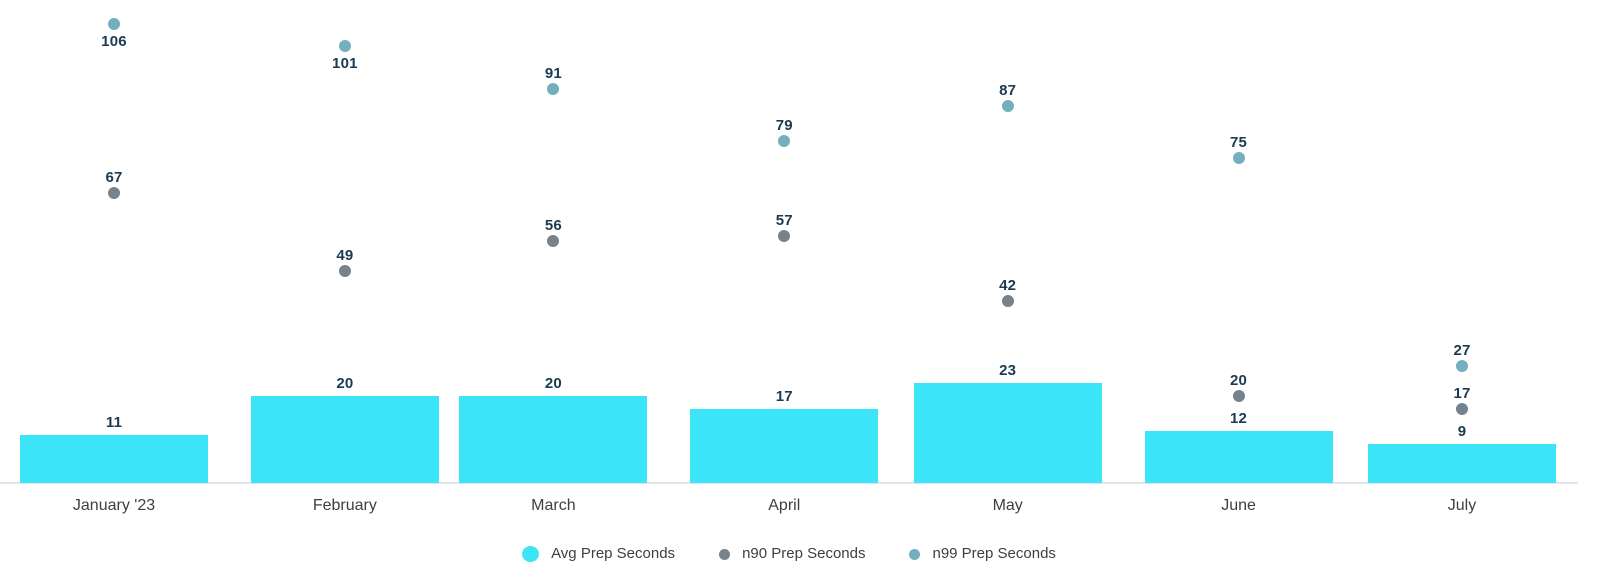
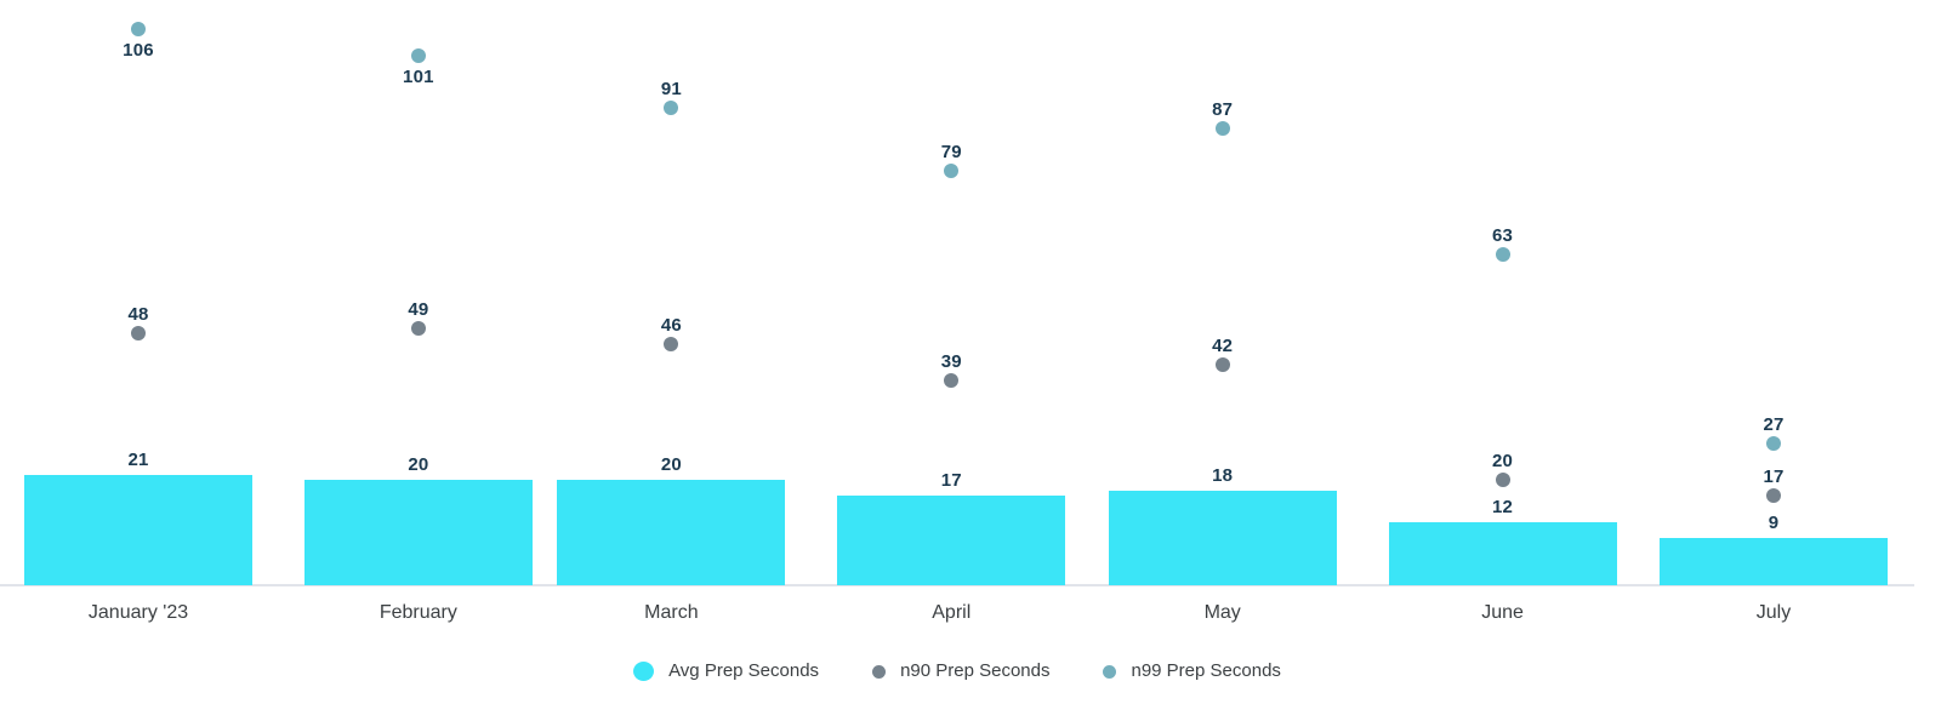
Avg Prep Seconds/January '23: 11 -> 21
n90 Prep Seconds/January '23: 67 -> 48
n90 Prep Seconds/March: 56 -> 46
n90 Prep Seconds/April: 57 -> 39
Avg Prep Seconds/May: 23 -> 18
n99 Prep Seconds/June: 75 -> 63
